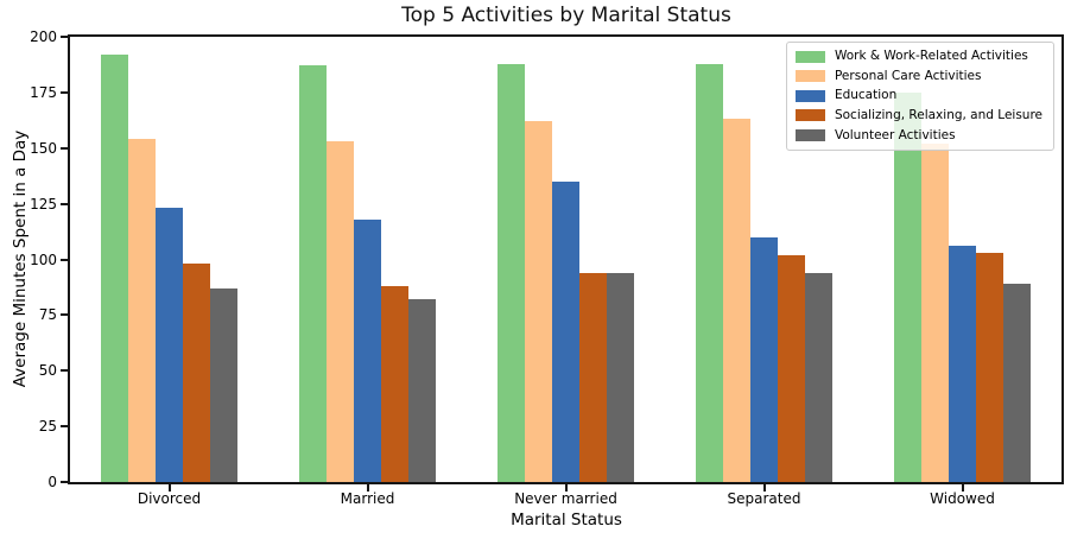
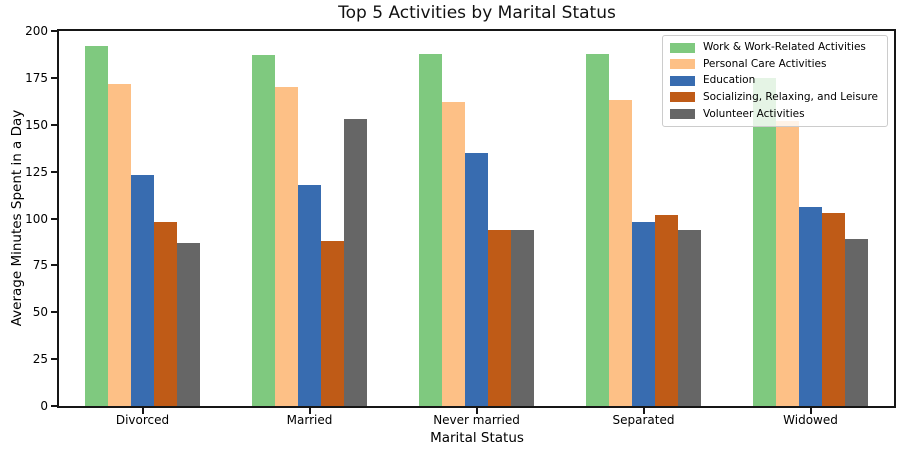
Personal Care Activities/Divorced: 154 -> 172
Personal Care Activities/Married: 153 -> 170
Volunteer Activities/Married: 82 -> 153
Education/Separated: 110 -> 98
